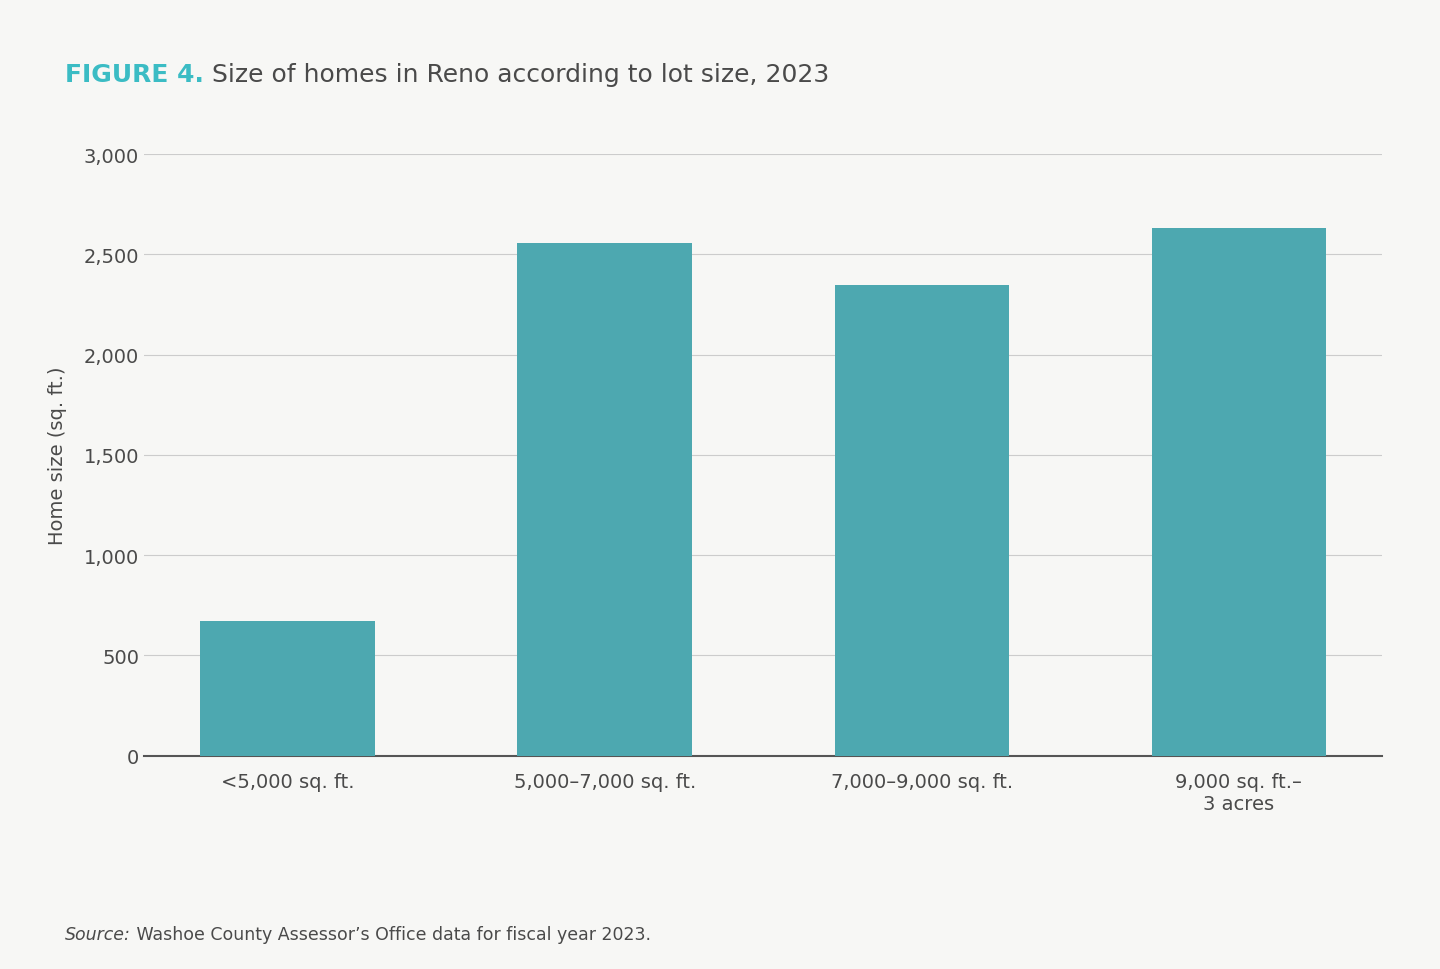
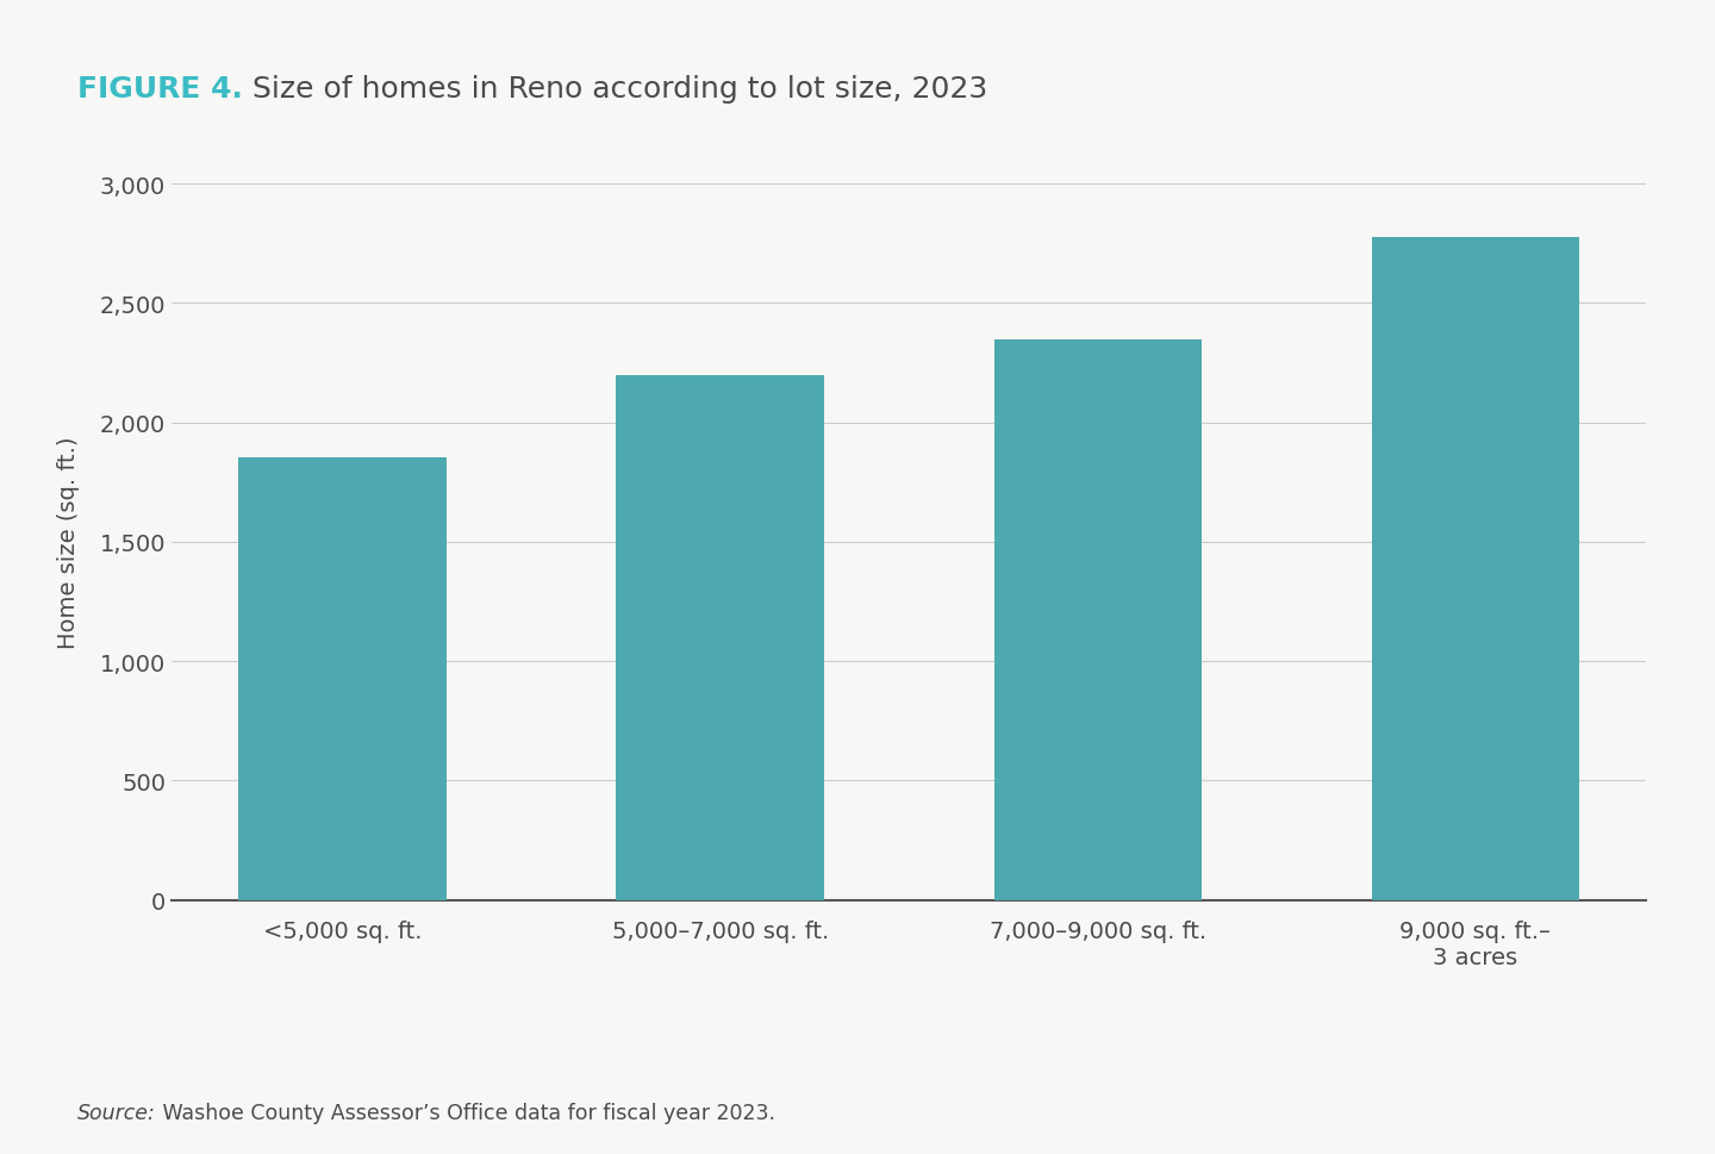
<5,000 sq. ft.: 670 -> 1,855
5,000–7,000 sq. ft.: 2,555 -> 2,200
9,000 sq. ft.– 3 acres: 2,630 -> 2,775
